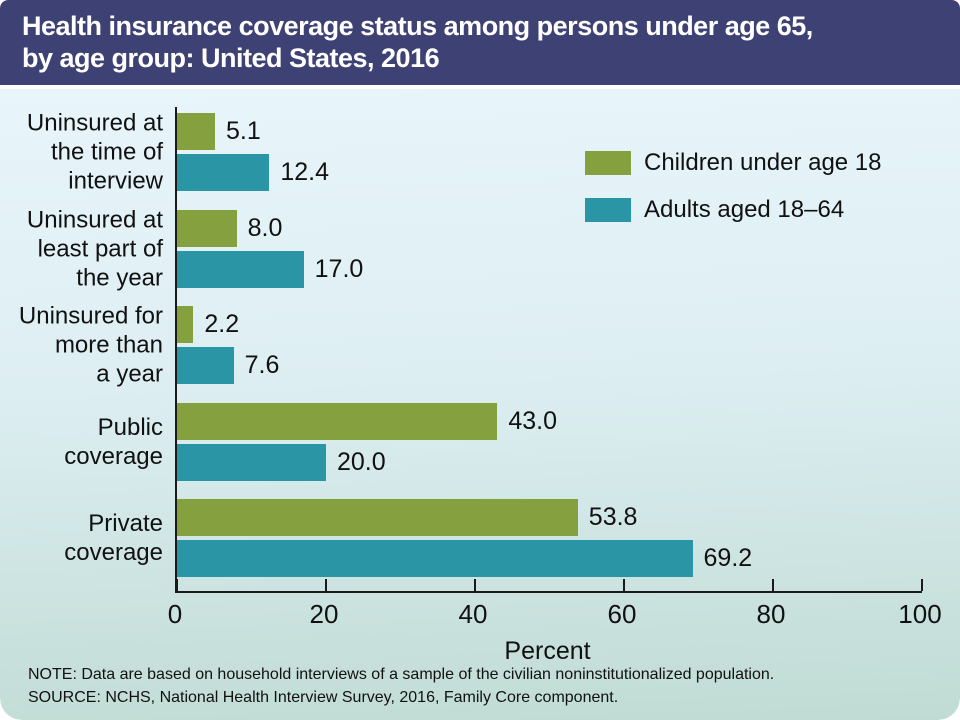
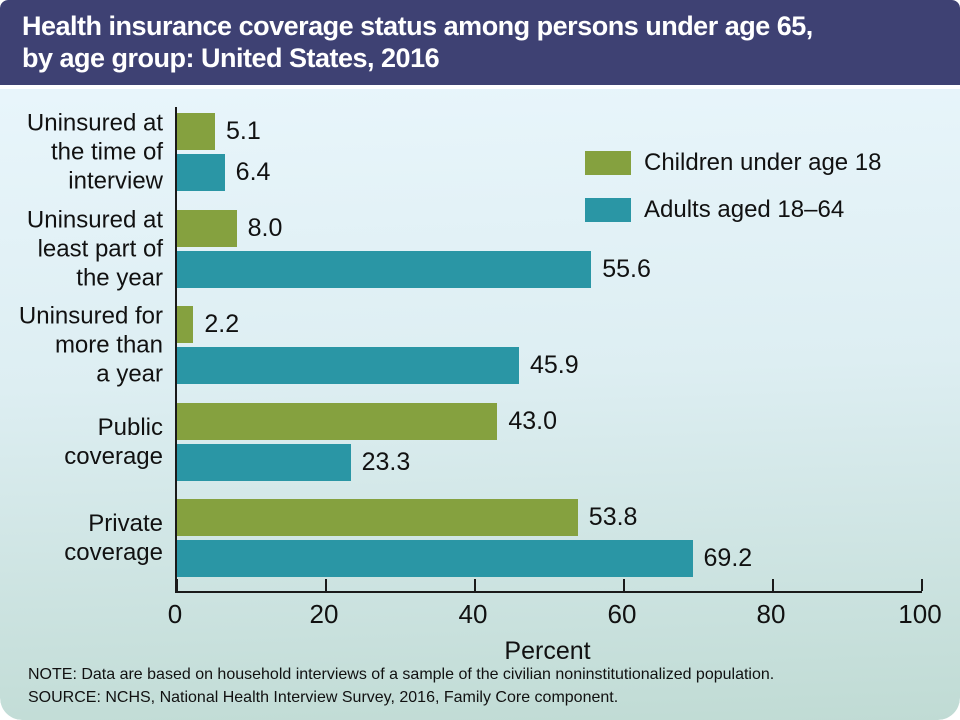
Adults aged 18–64/Uninsured at the time of interview: 12.4 -> 6.4
Adults aged 18–64/Uninsured at least part of the year: 17.0 -> 55.6
Adults aged 18–64/Uninsured for more than a year: 7.6 -> 45.9
Adults aged 18–64/Public coverage: 20.0 -> 23.3
